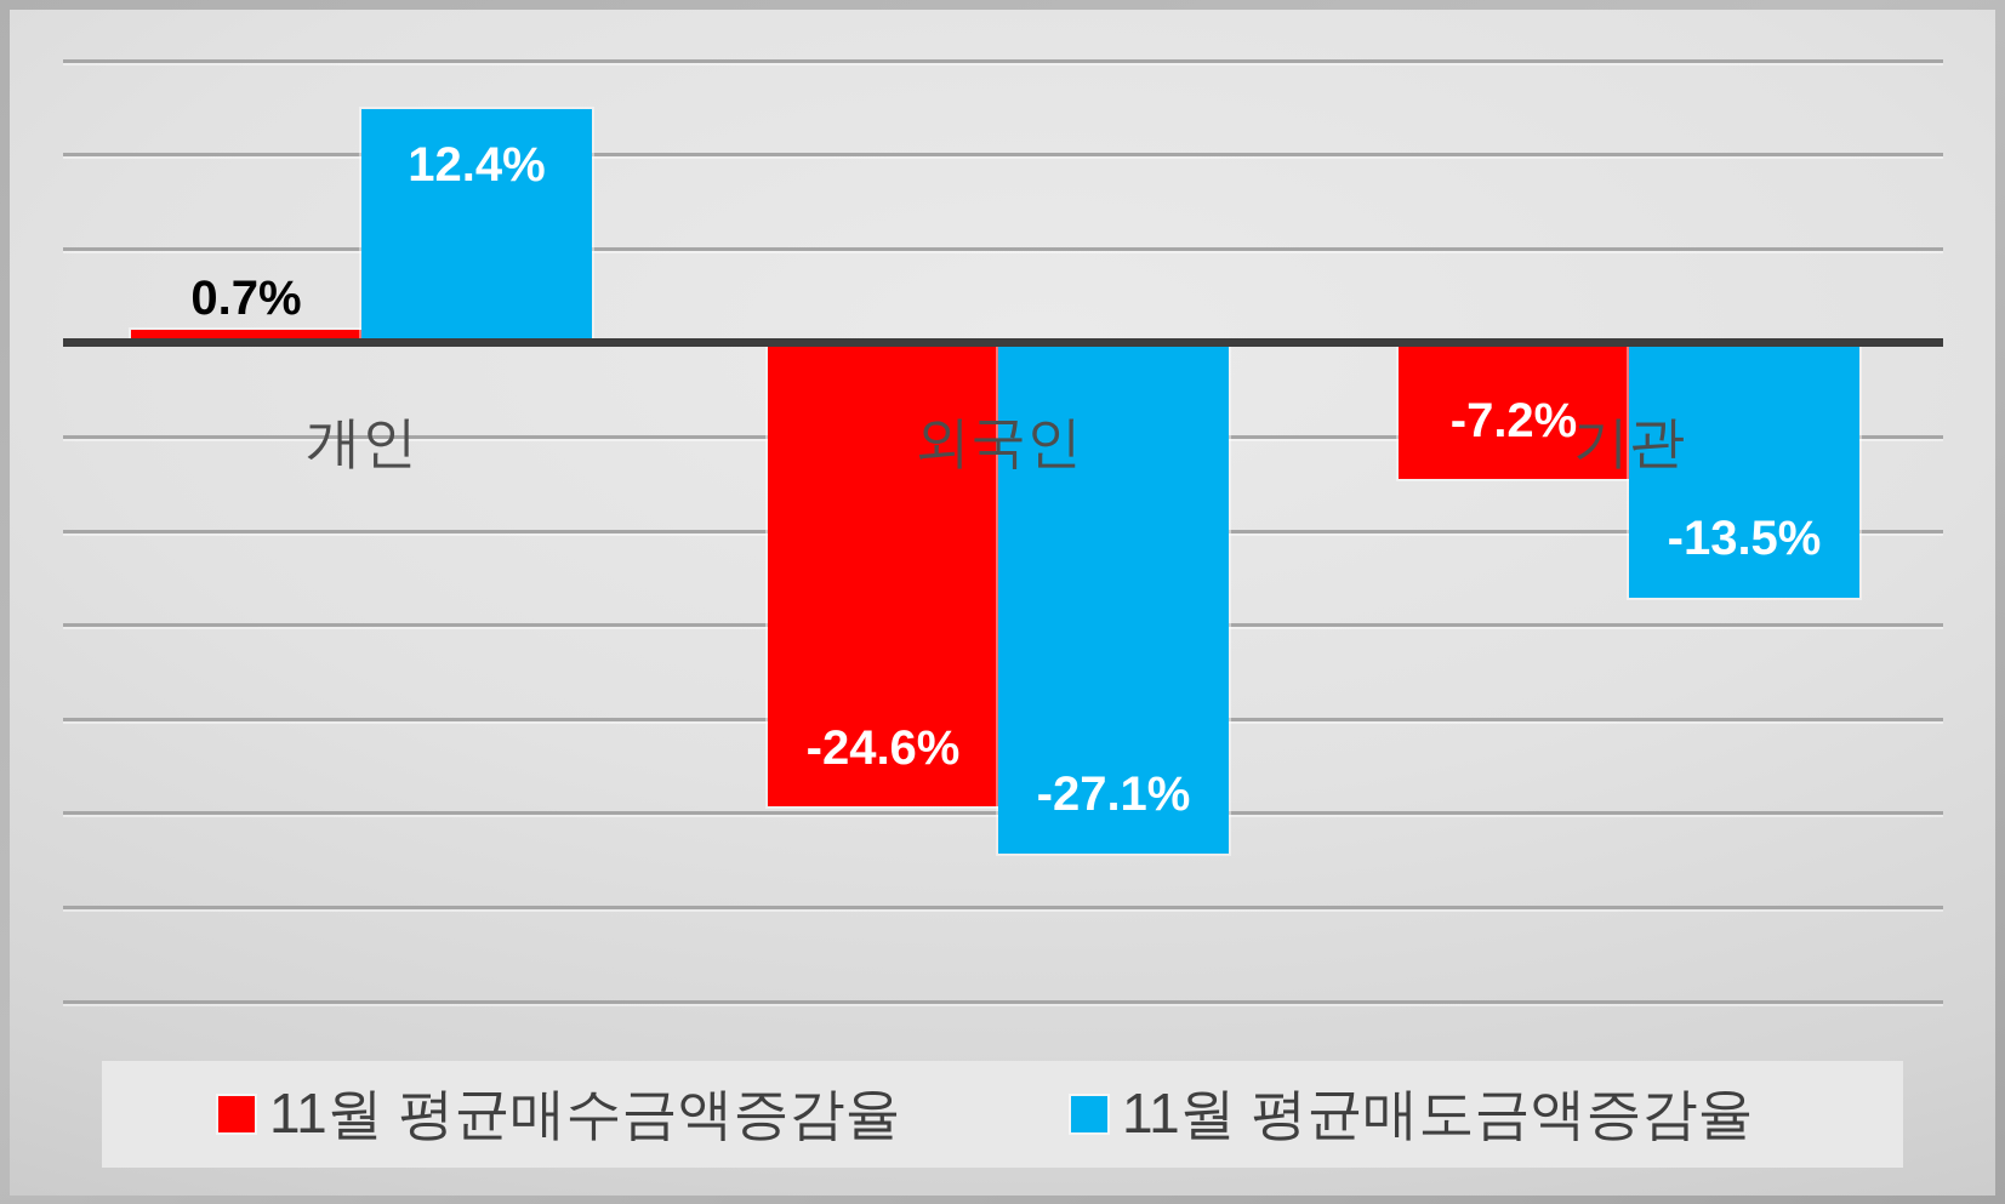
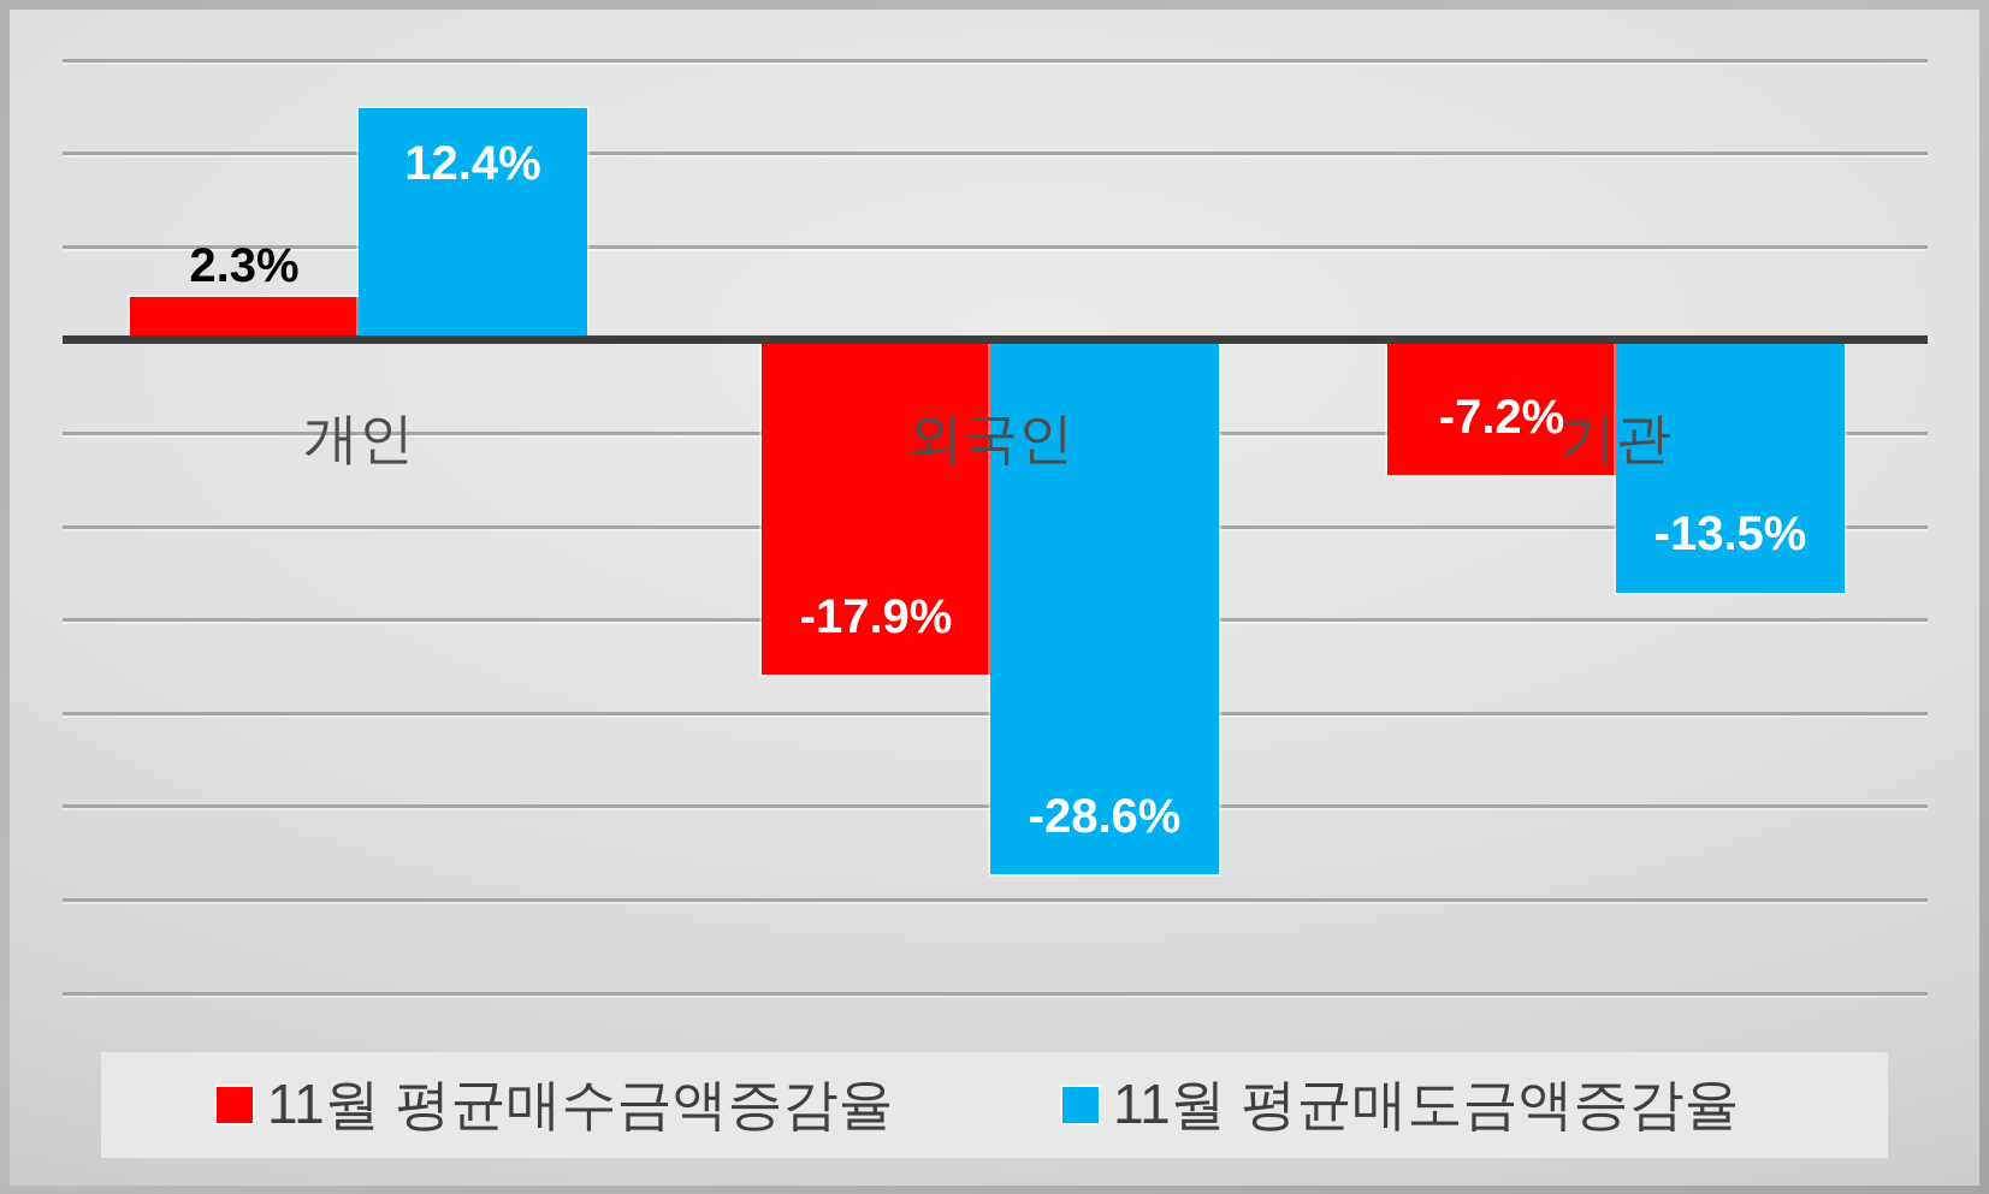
11월 평균매수금액증감율/개인: 0.7% -> 2.3%
11월 평균매수금액증감율/외국인: -24.6% -> -17.9%
11월 평균매도금액증감율/외국인: -27.1% -> -28.6%
